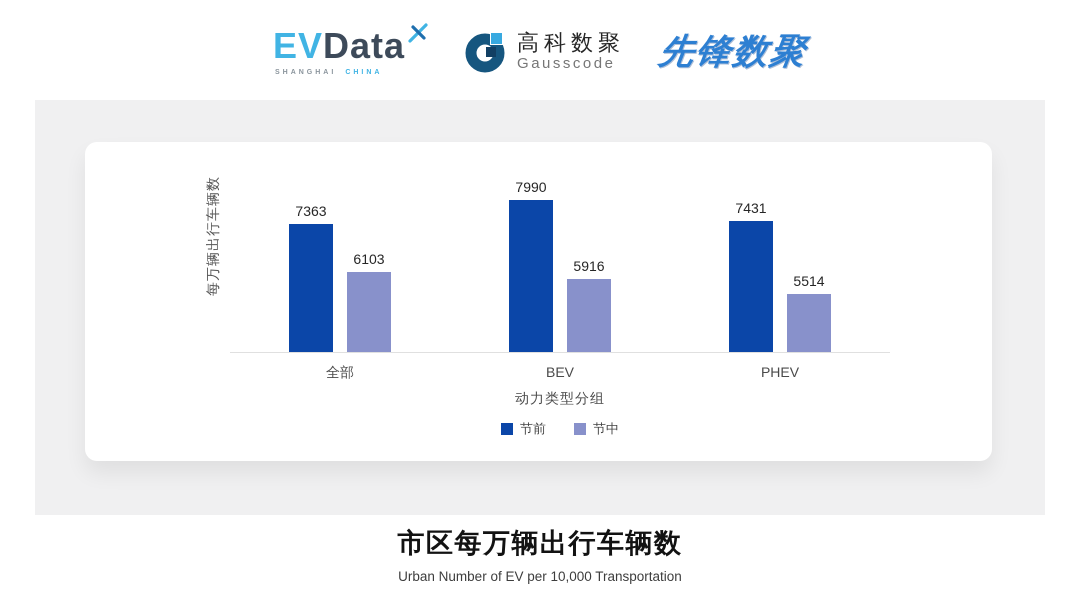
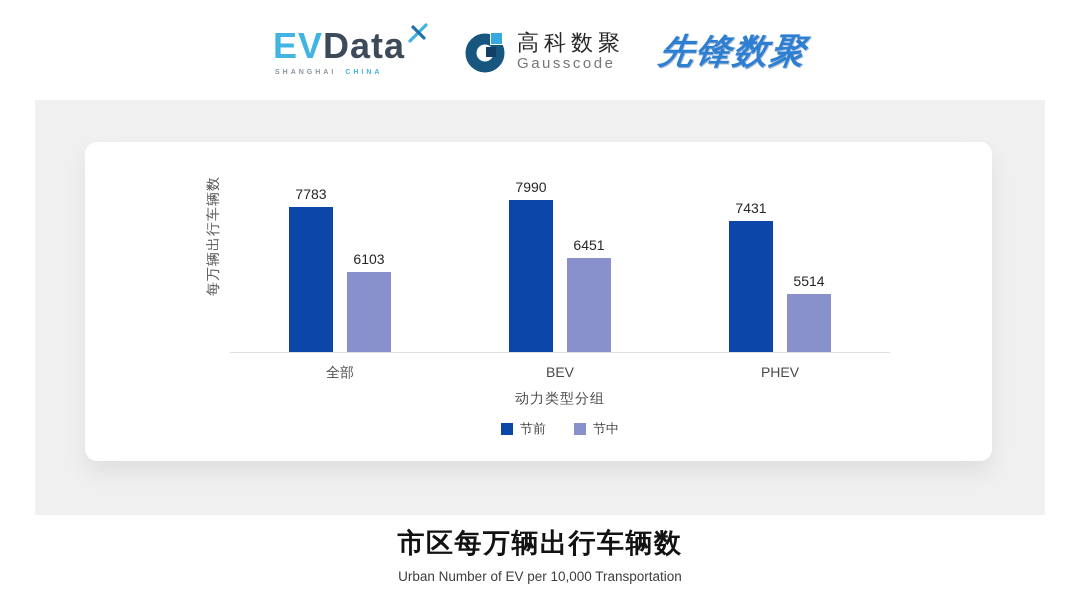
节前/全部: 7363 -> 7783
节中/BEV: 5916 -> 6451
